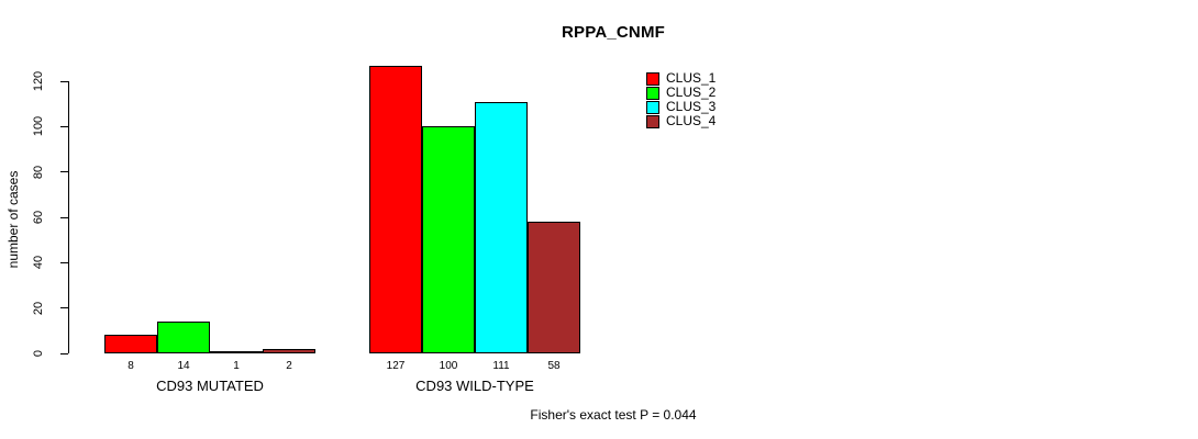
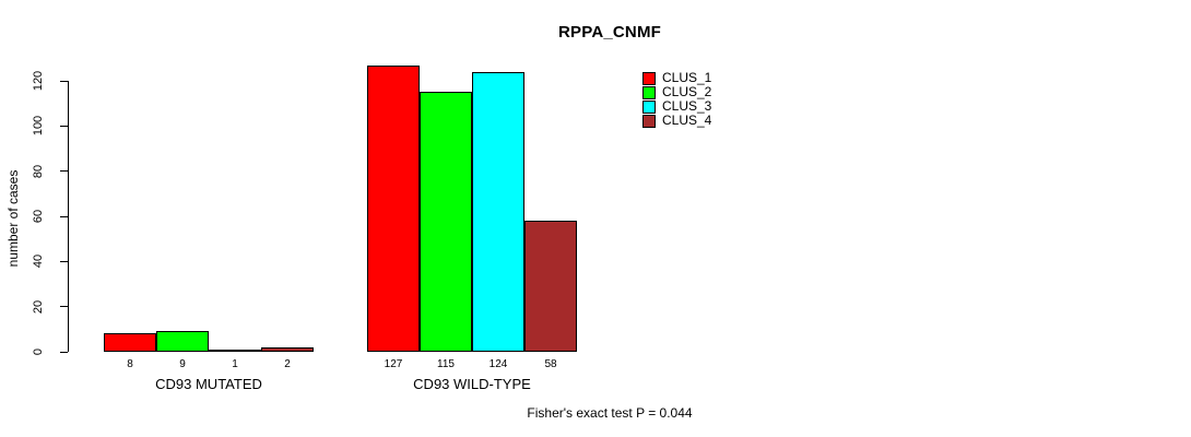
CLUS_2/CD93 MUTATED: 14 -> 9
CLUS_2/CD93 WILD-TYPE: 100 -> 115
CLUS_3/CD93 WILD-TYPE: 111 -> 124
